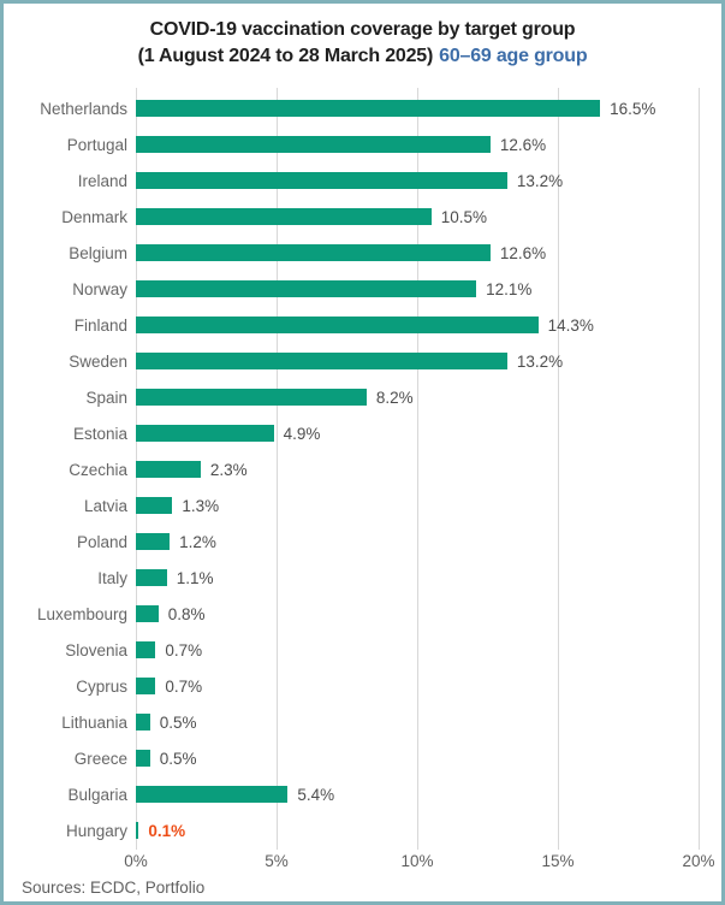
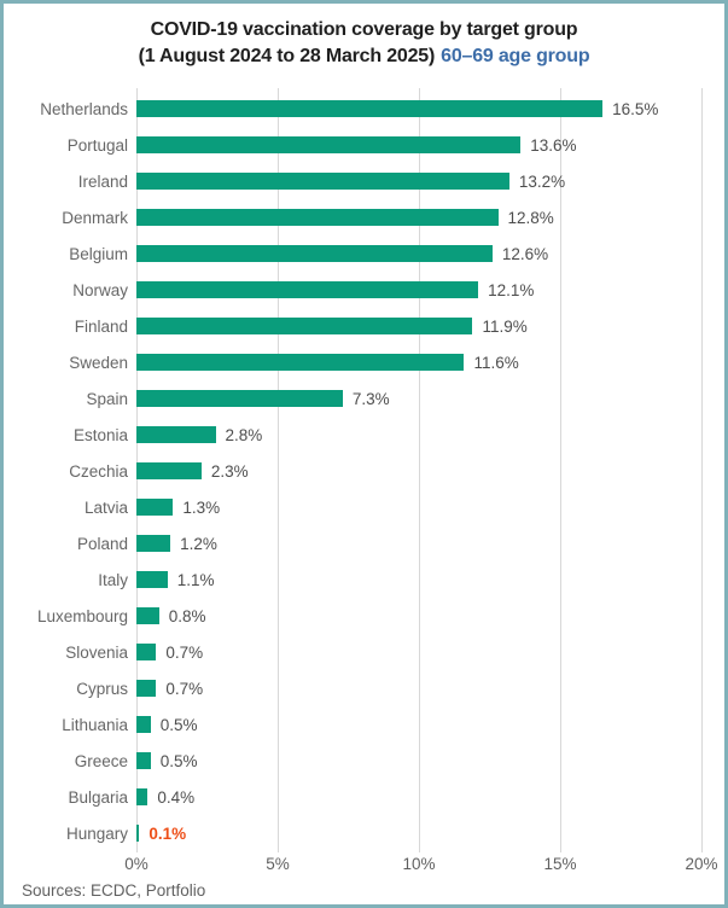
Portugal: 12.6% -> 13.6%
Denmark: 10.5% -> 12.8%
Finland: 14.3% -> 11.9%
Sweden: 13.2% -> 11.6%
Spain: 8.2% -> 7.3%
Estonia: 4.9% -> 2.8%
Bulgaria: 5.4% -> 0.4%
